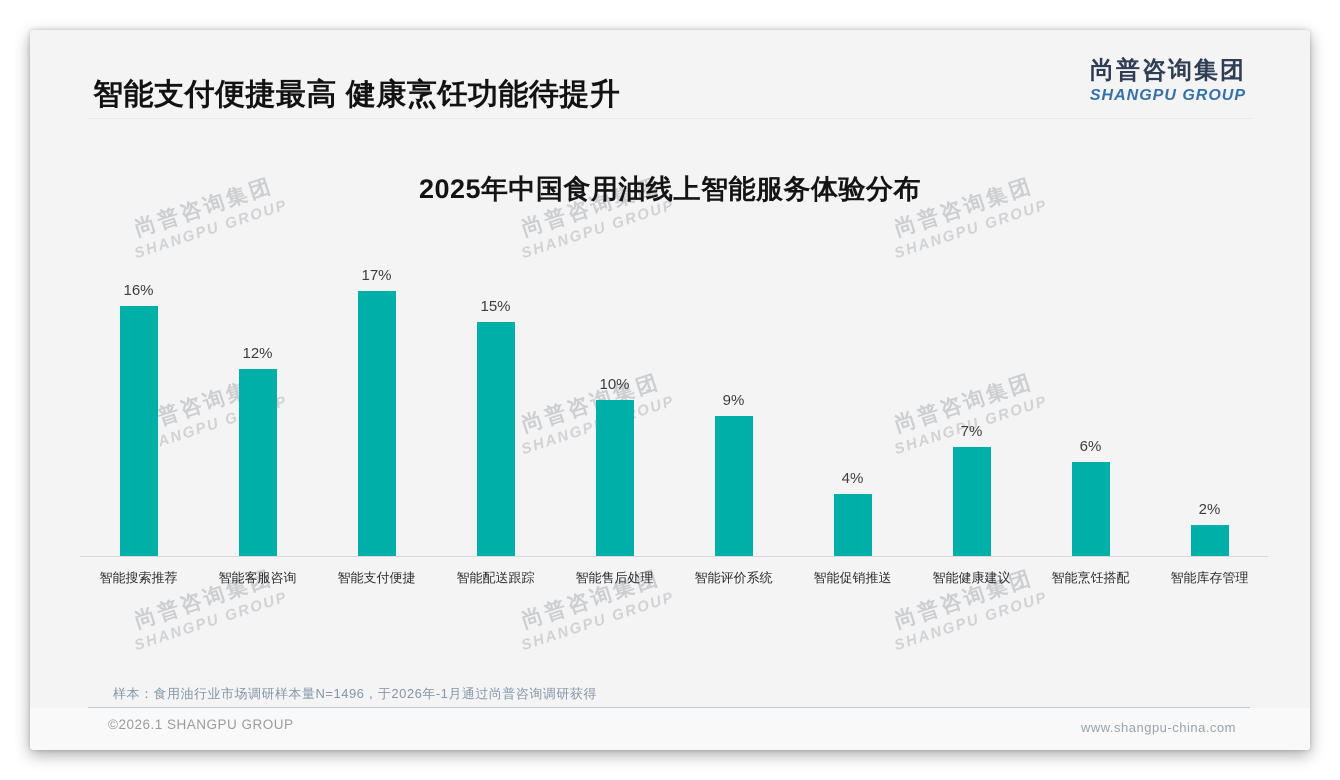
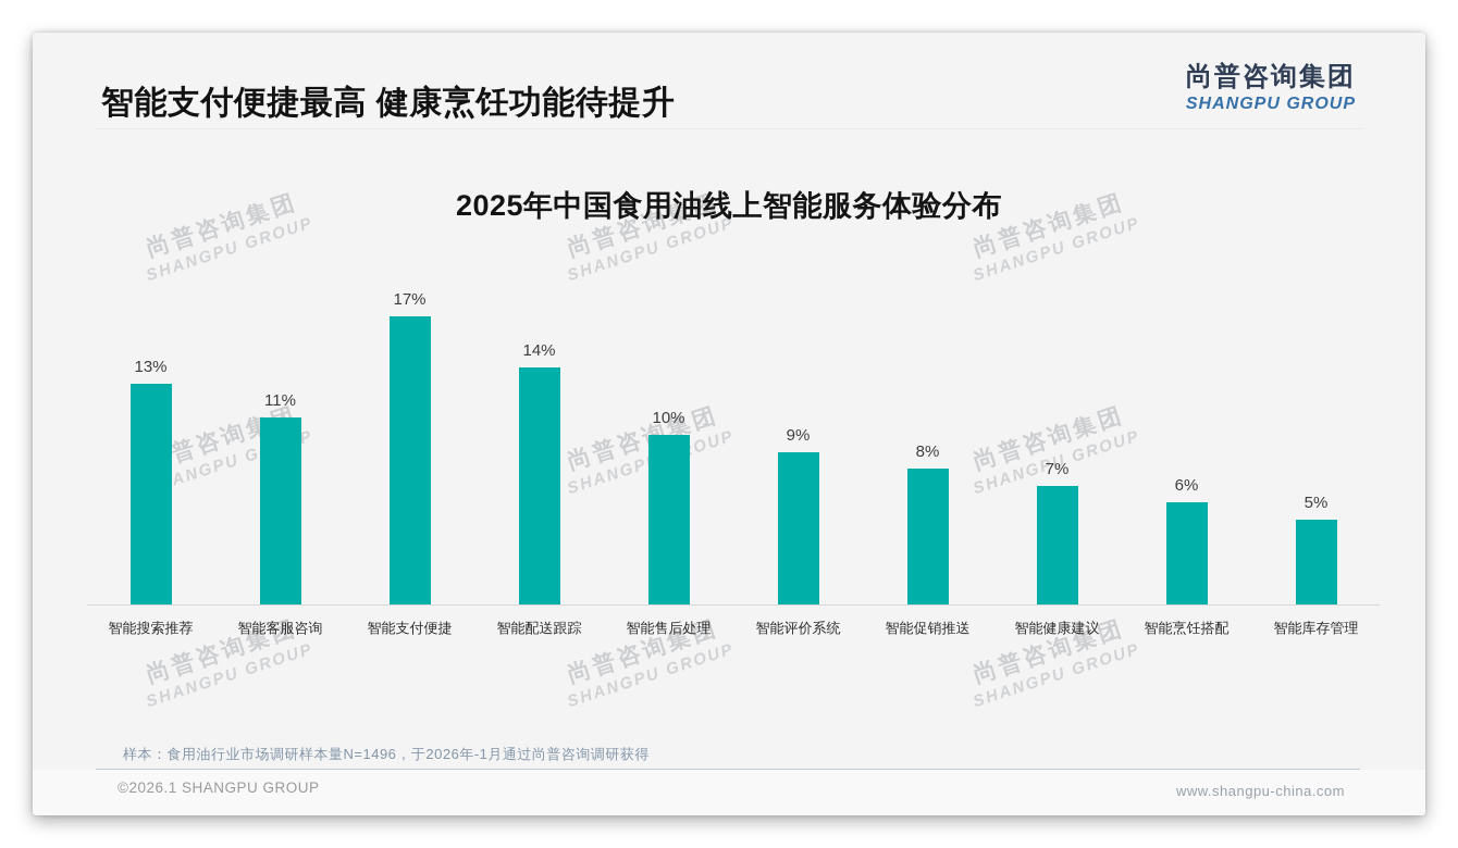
智能搜索推荐: 16% -> 13%
智能客服咨询: 12% -> 11%
智能配送跟踪: 15% -> 14%
智能促销推送: 4% -> 8%
智能库存管理: 2% -> 5%
